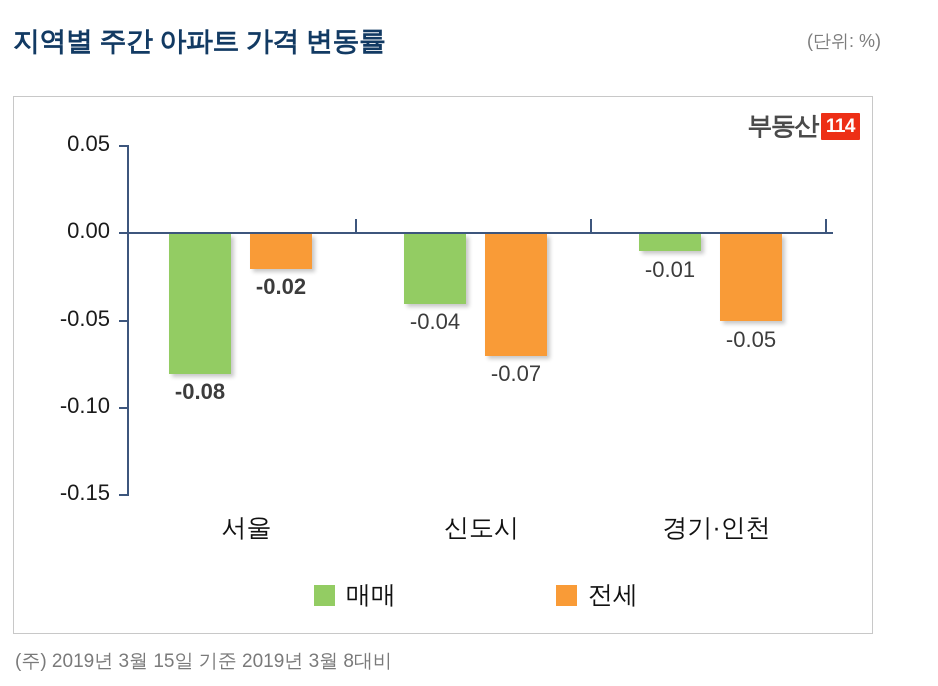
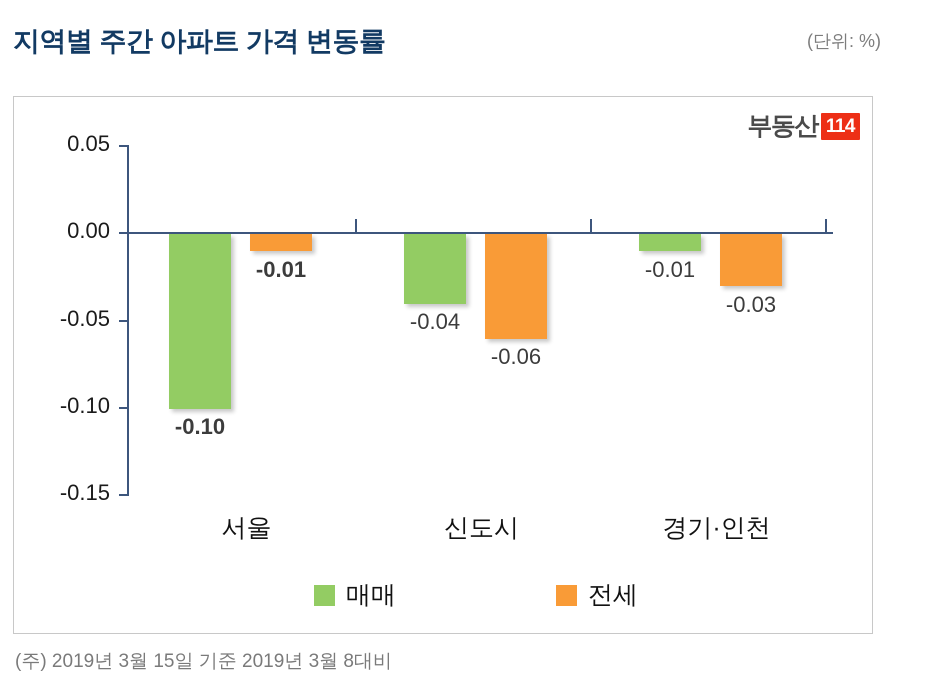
매매/서울: -0.08 -> -0.10
전세/서울: -0.02 -> -0.01
전세/신도시: -0.07 -> -0.06
전세/경기·인천: -0.05 -> -0.03
